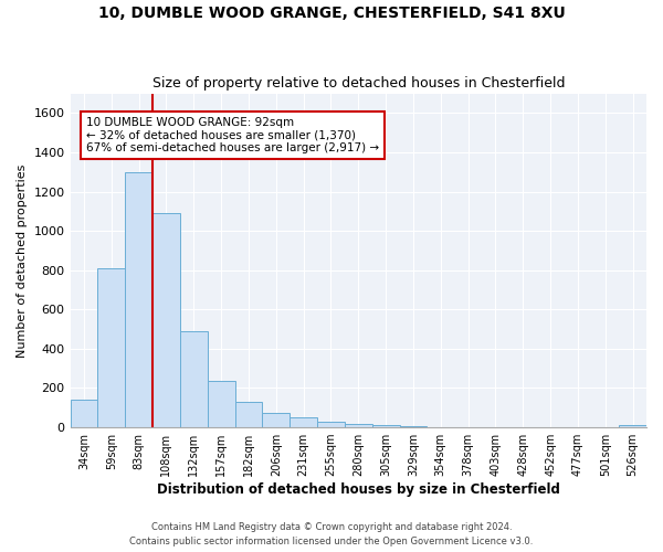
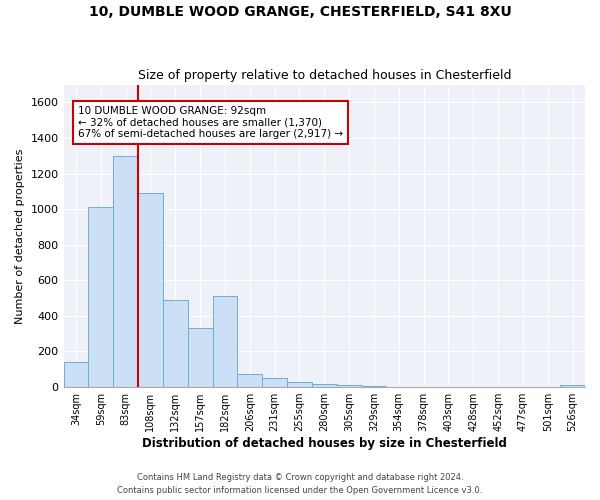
59sqm: 810 -> 1010
157sqm: 240 -> 330
182sqm: 130 -> 510
